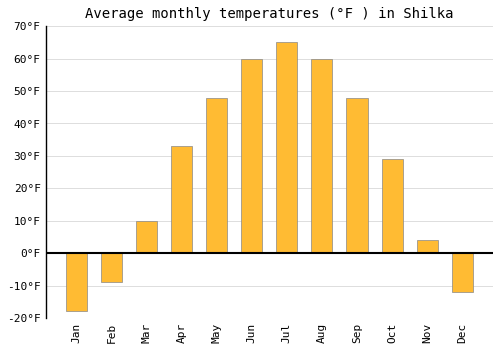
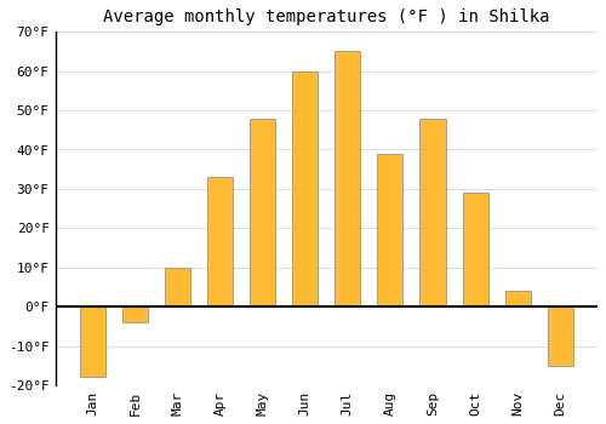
Feb: -9°F -> -4°F
Aug: 60°F -> 39°F
Dec: -12°F -> -15°F
